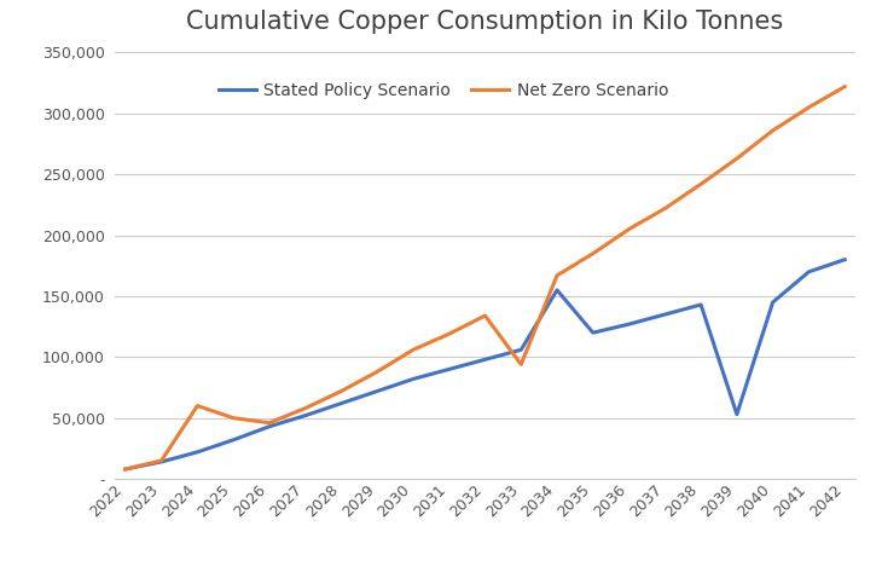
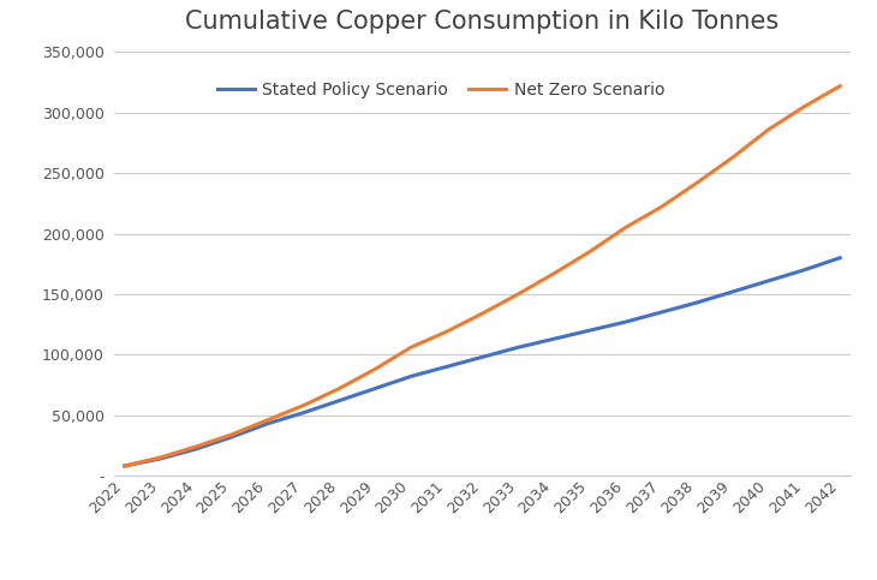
Net Zero Scenario/2024: 60,000 -> 24,000
Net Zero Scenario/2025: 50,000 -> 34,000
Net Zero Scenario/2033: 94,000 -> 150,000
Stated Policy Scenario/2034: 155,000 -> 113,000
Stated Policy Scenario/2039: 53,000 -> 152,000
Stated Policy Scenario/2040: 145,000 -> 161,000
